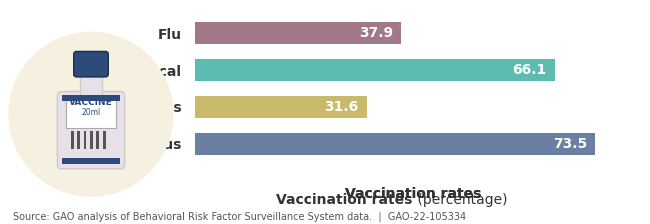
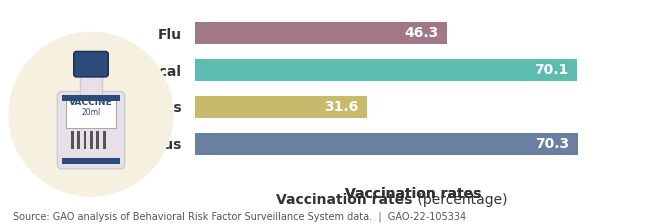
Flu: 37.9 -> 46.3
Pneumococcal: 66.1 -> 70.1
Tetanus: 73.5 -> 70.3
